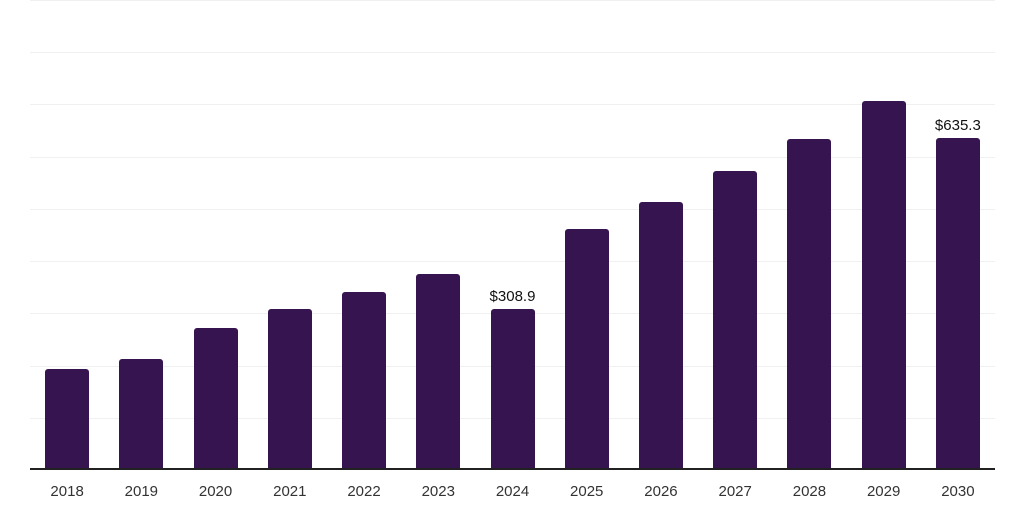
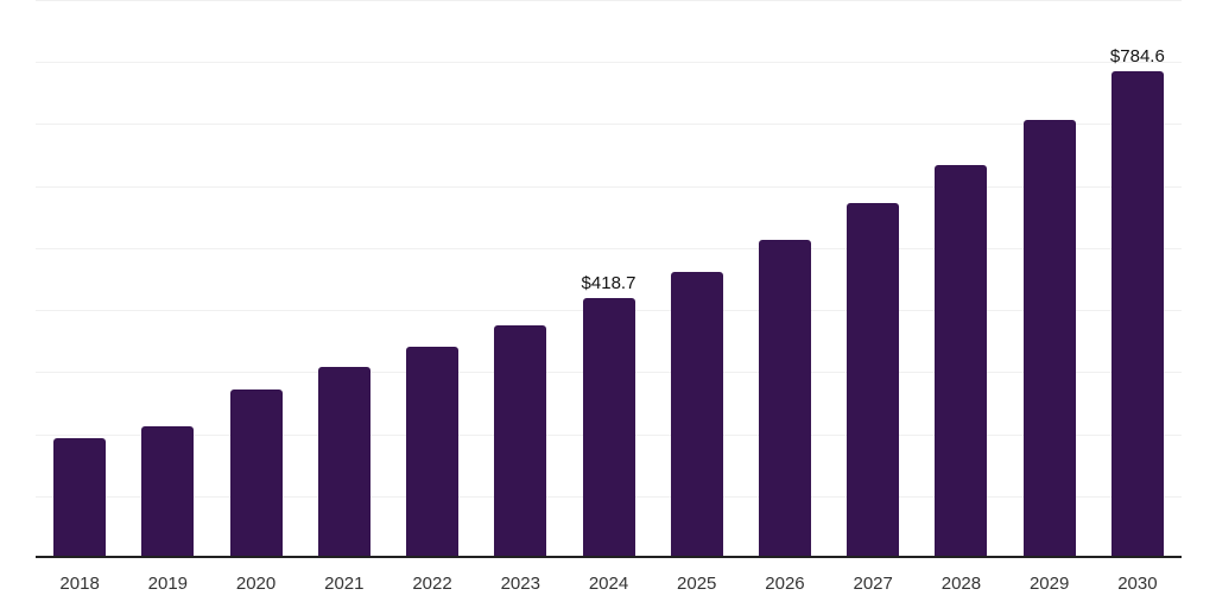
2024: $308.9 -> $418.7
2030: $635.3 -> $784.6
